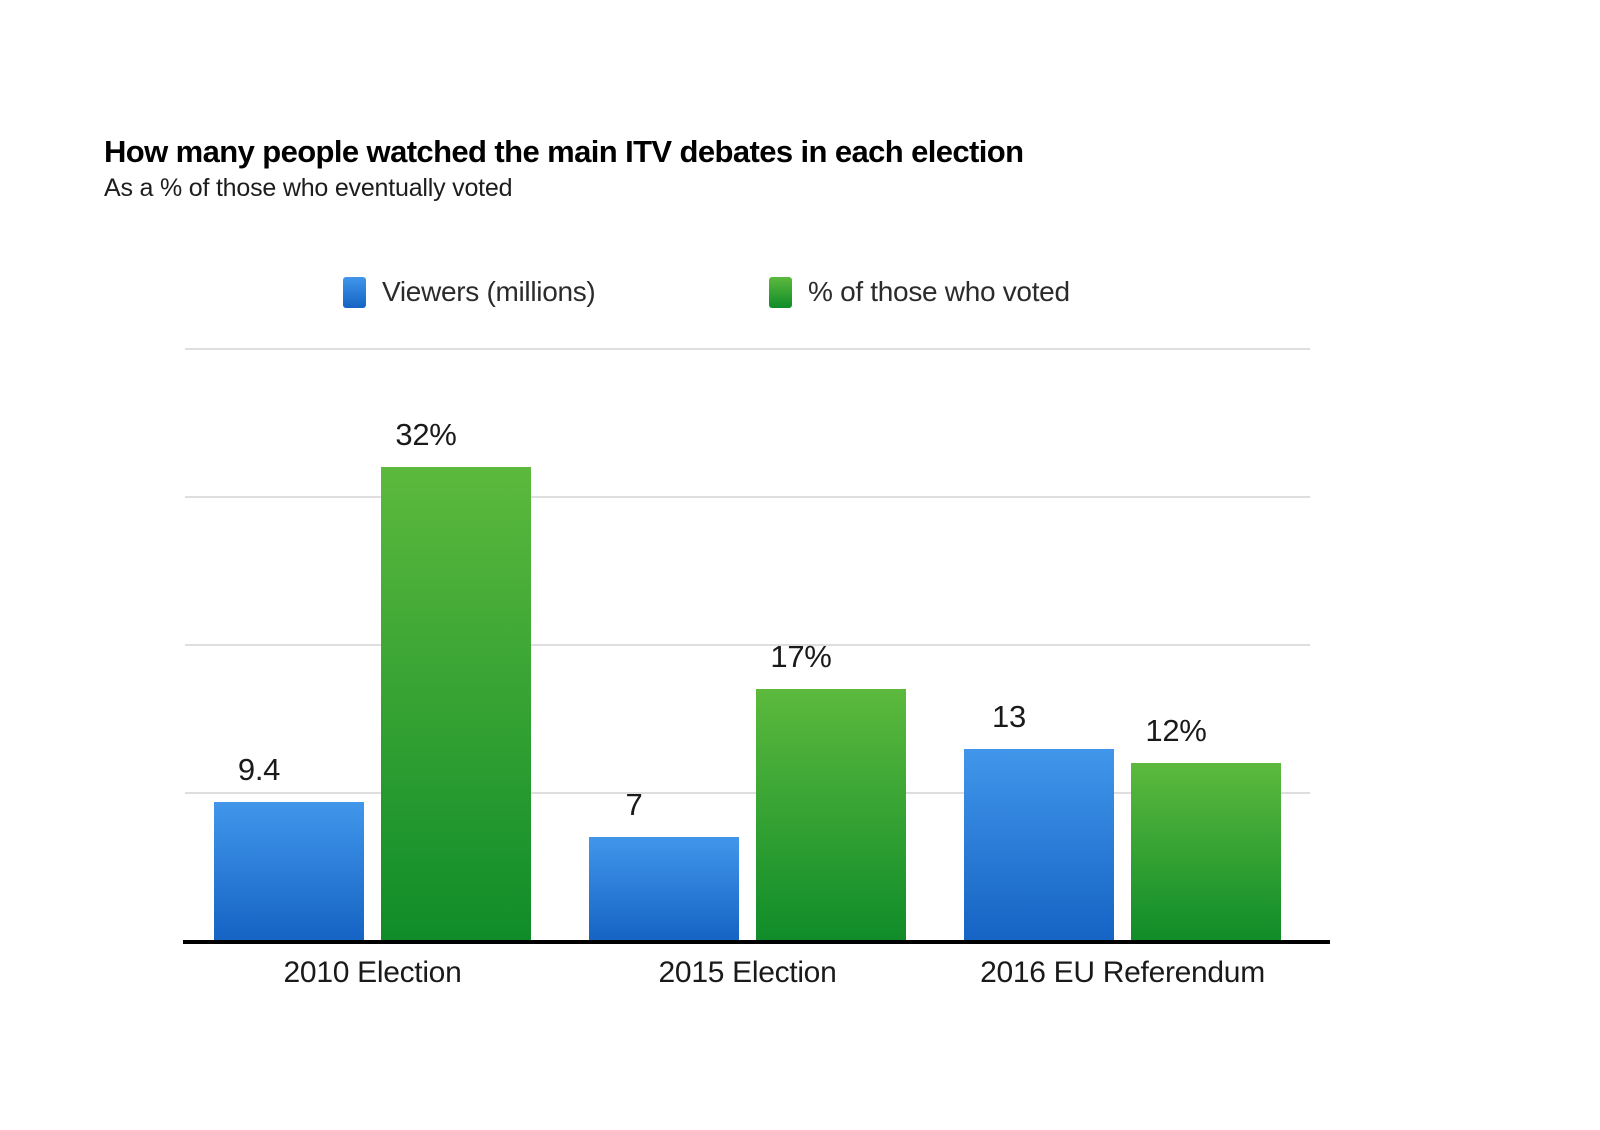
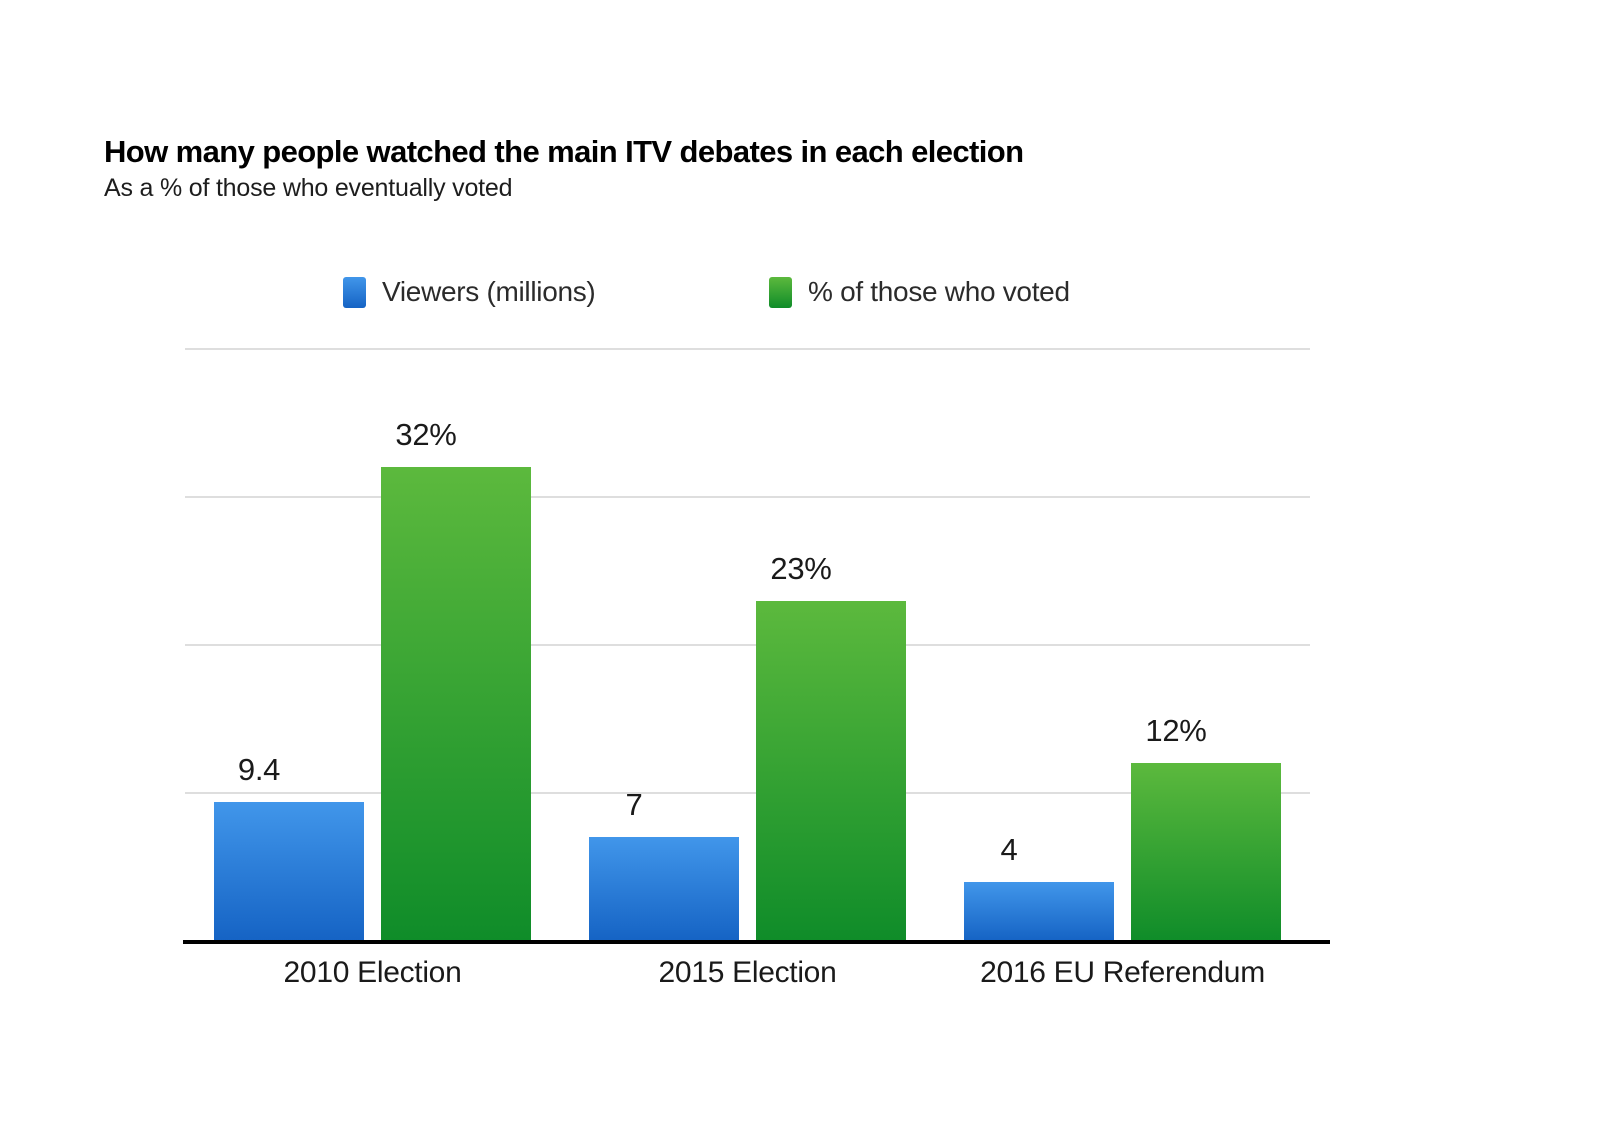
% of those who voted/2015 Election: 17% -> 23%
Viewers (millions)/2016 EU Referendum: 13 -> 4
